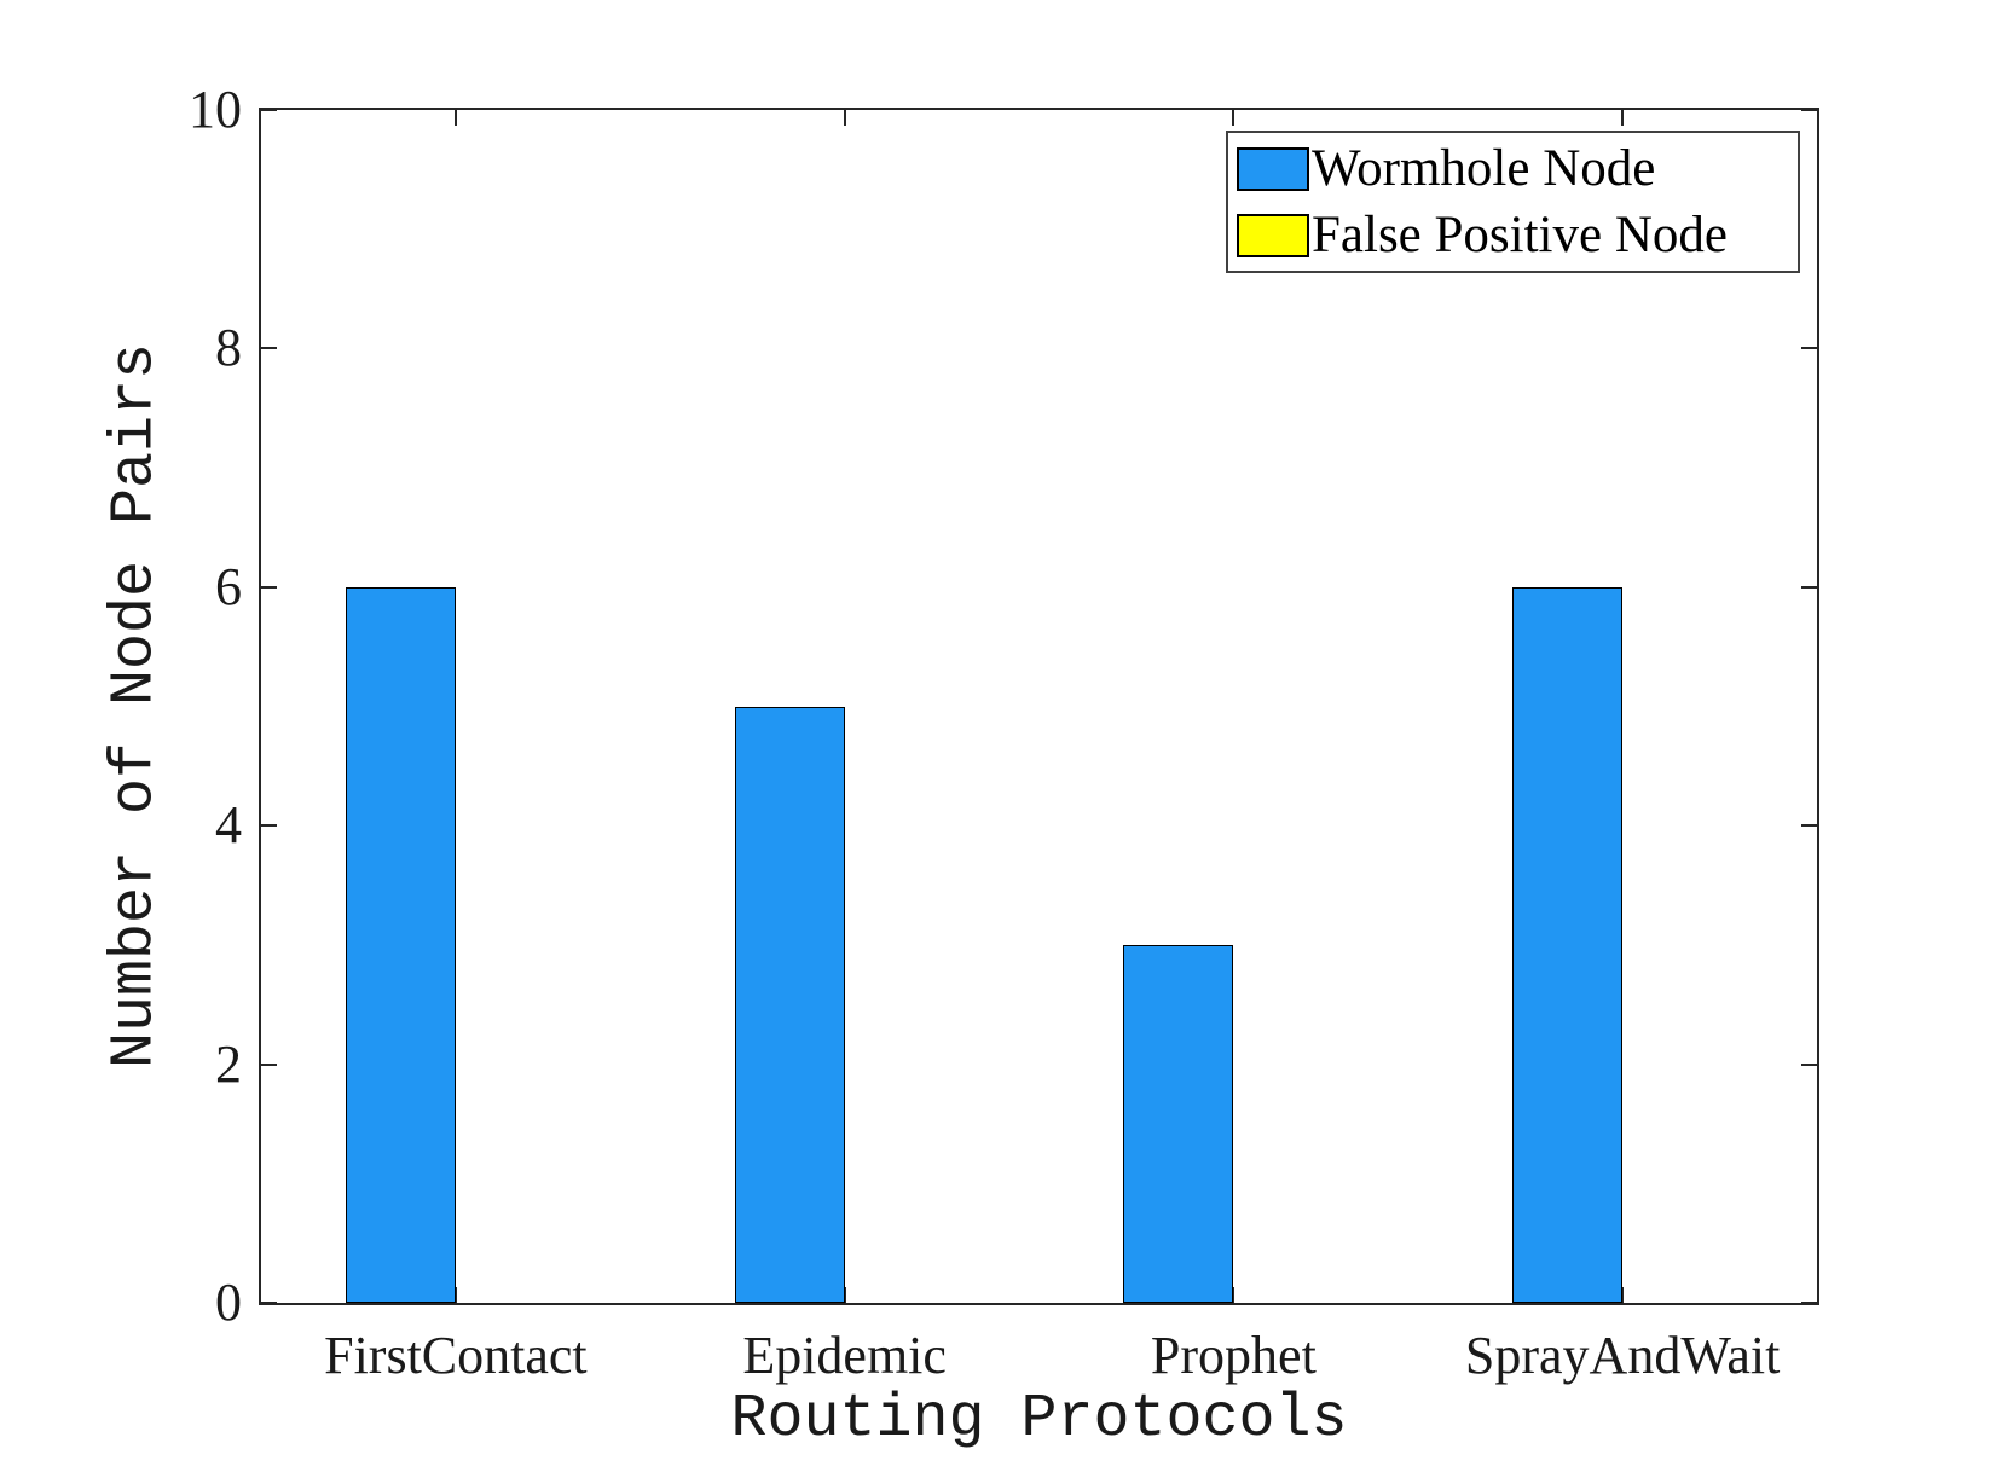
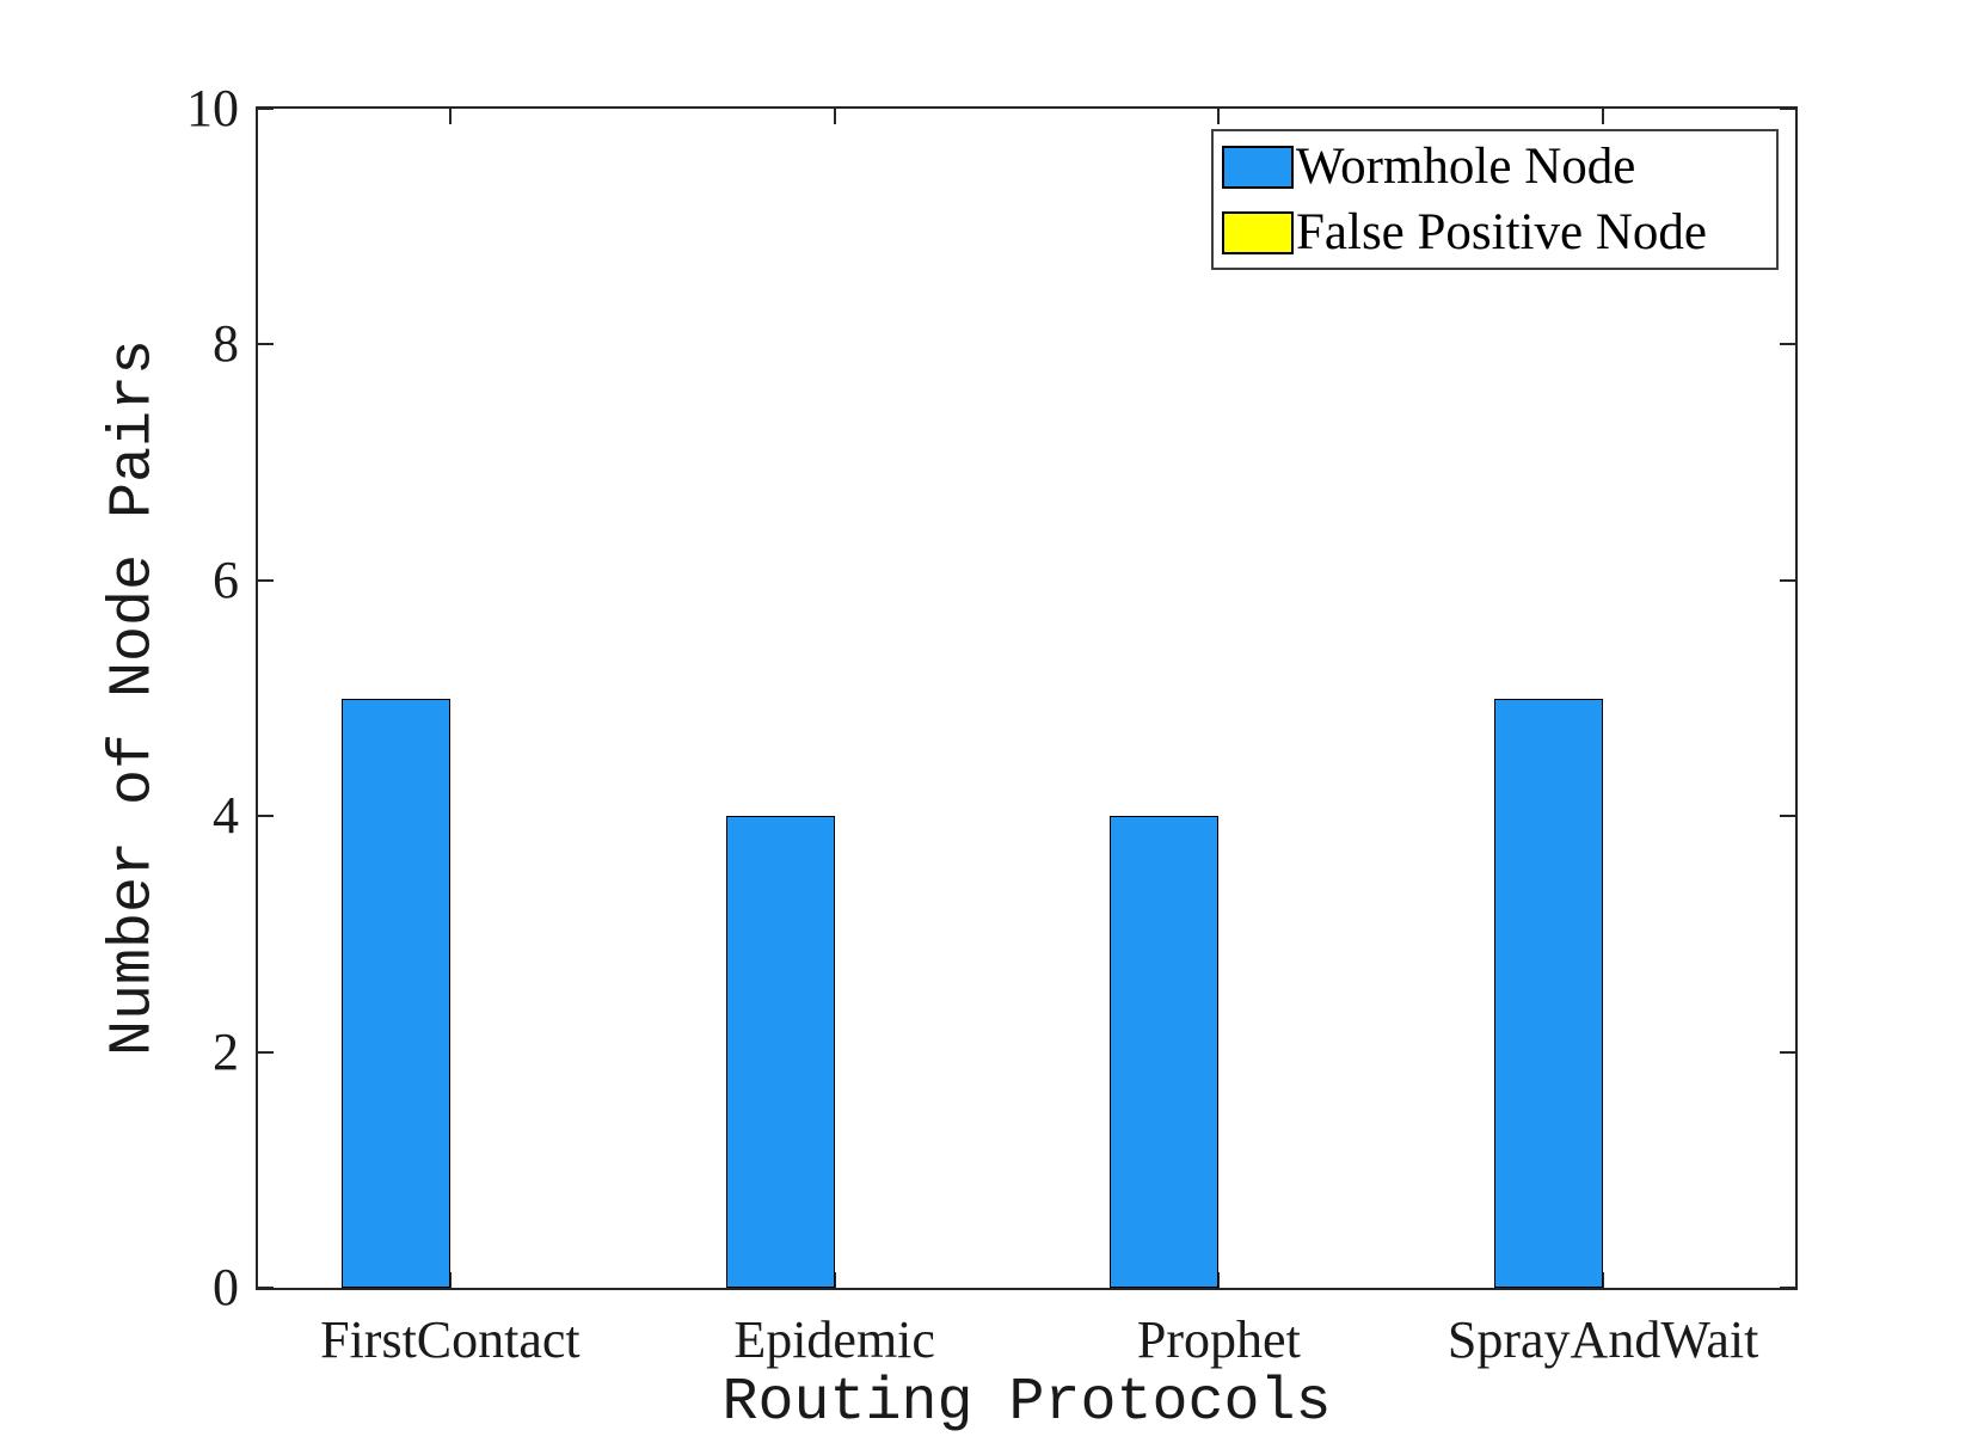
Wormhole Node/FirstContact: 6 -> 5
Wormhole Node/Epidemic: 5 -> 4
Wormhole Node/Prophet: 3 -> 4
Wormhole Node/SprayAndWait: 6 -> 5
